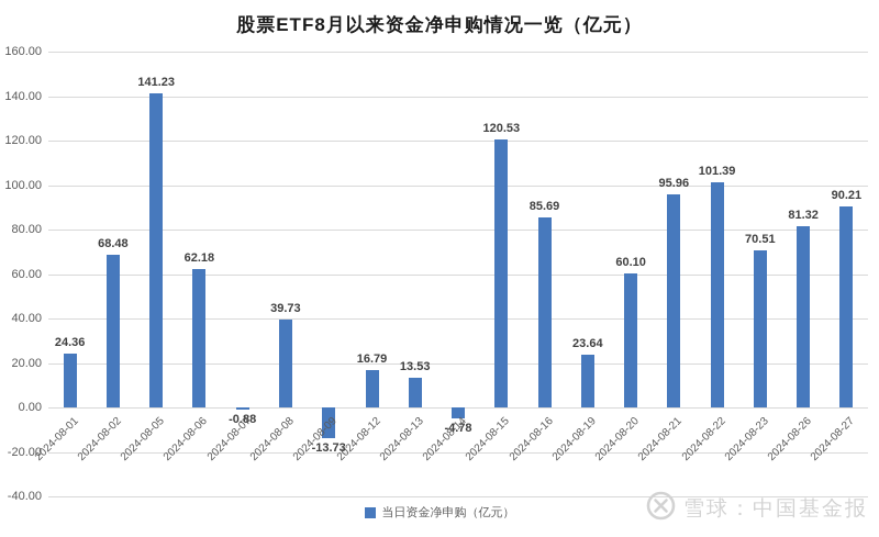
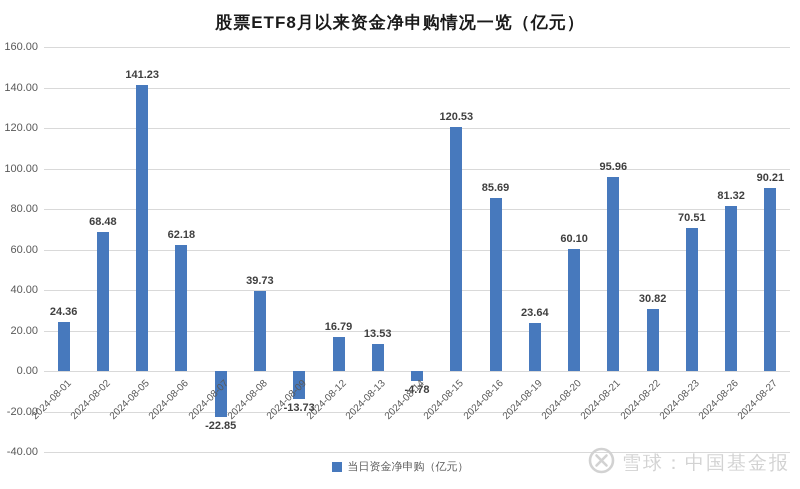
2024-08-07: -0.88 -> -22.85
2024-08-22: 101.39 -> 30.82
